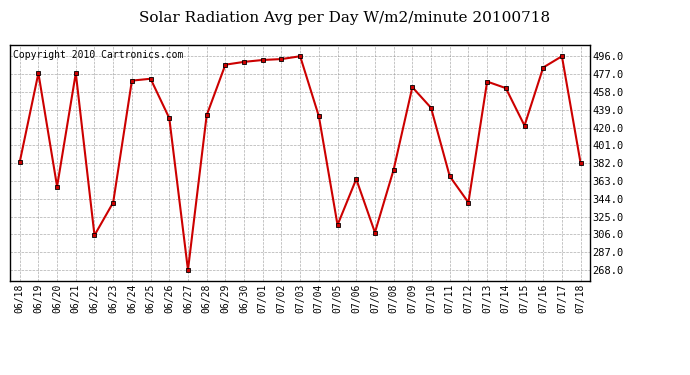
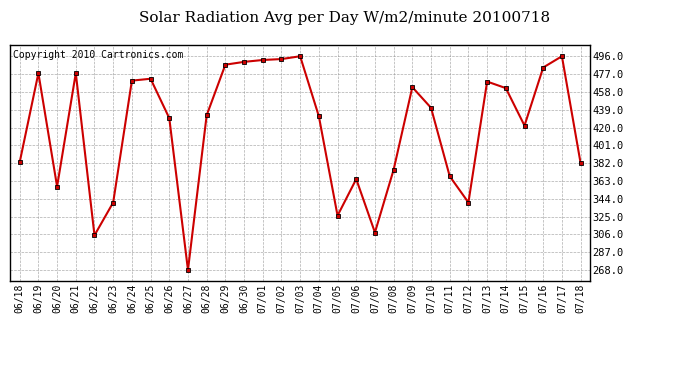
07/05: 316 -> 326
